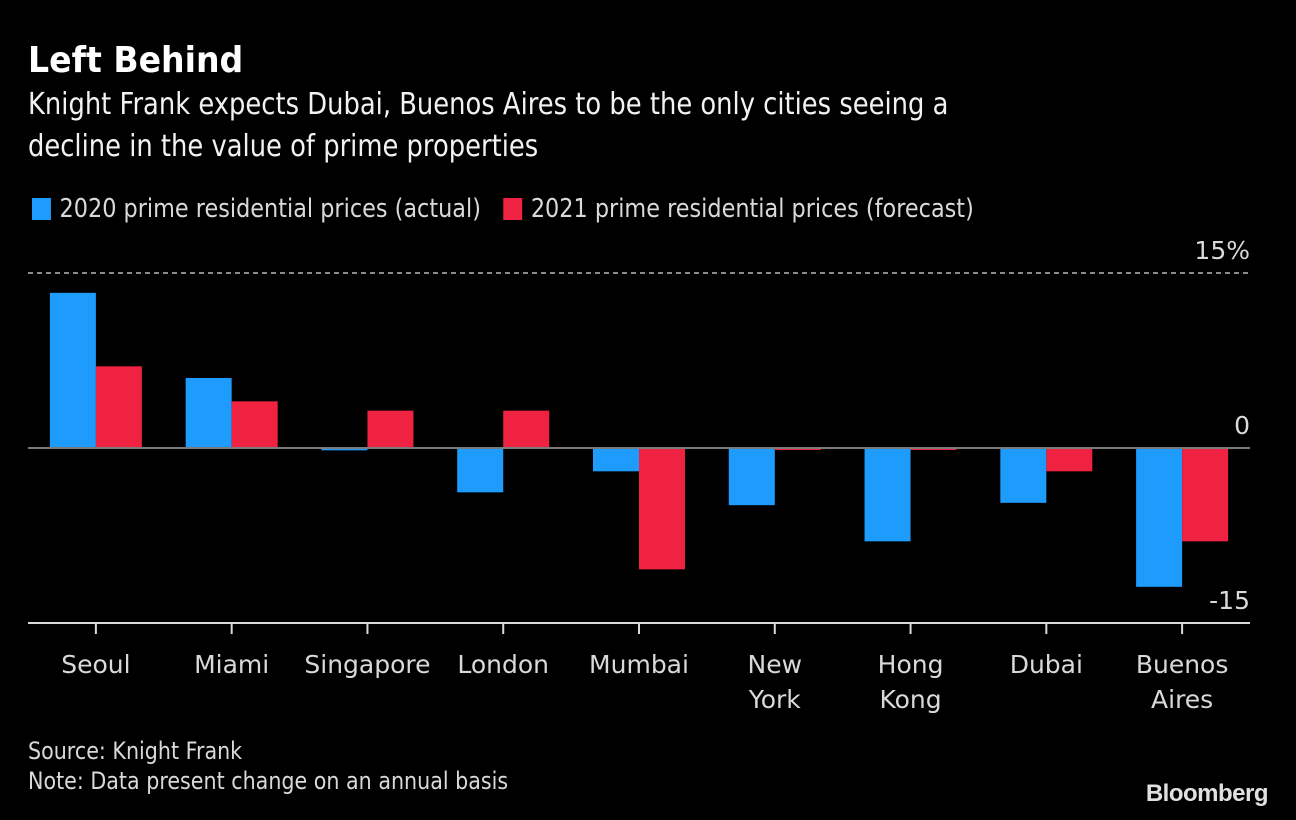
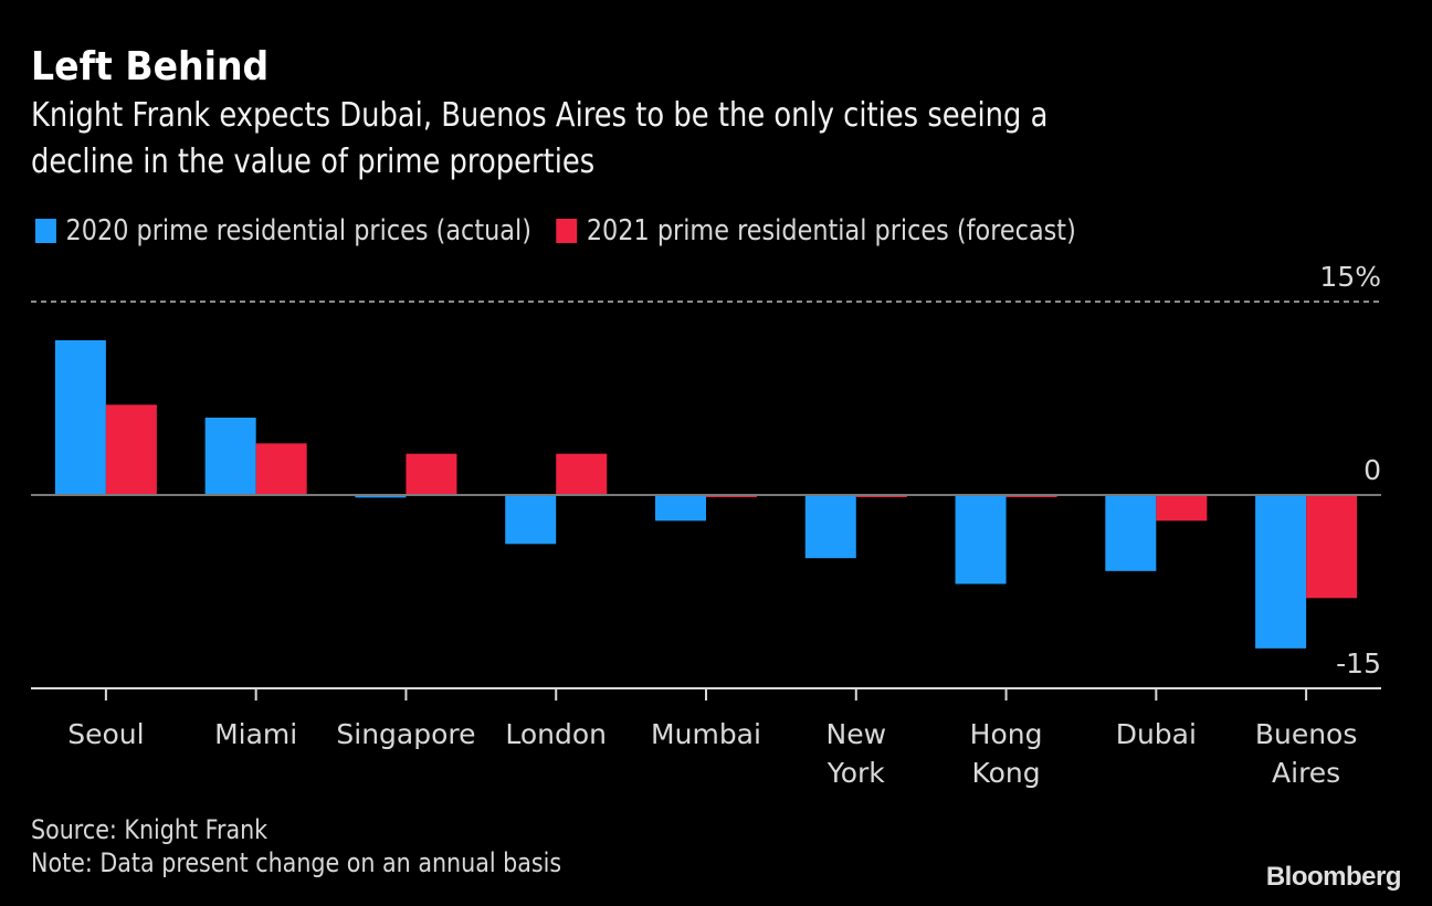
2020 prime residential prices (actual)/Seoul: 13.3% -> 12.0%
2021 prime residential prices (forecast)/Mumbai: -10.4% -> -0.1%
2020 prime residential prices (actual)/Hong Kong: -8.0% -> -6.9%
2020 prime residential prices (actual)/Dubai: -4.7% -> -5.9%
